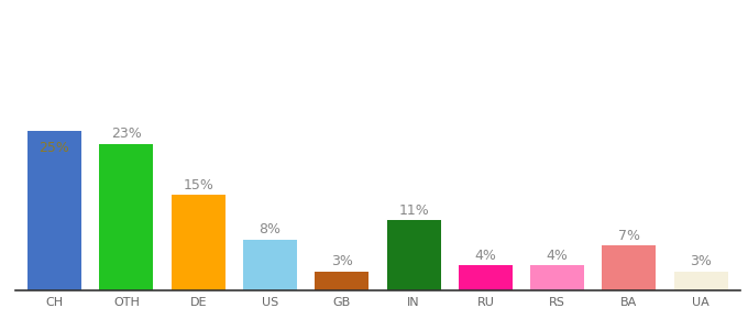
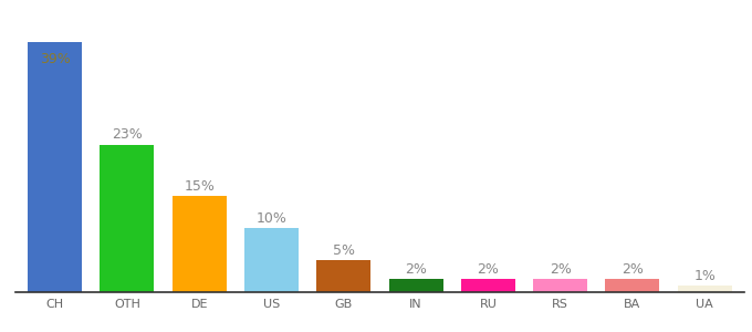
CH: 25% -> 39%
US: 8% -> 10%
GB: 3% -> 5%
IN: 11% -> 2%
RU: 4% -> 2%
RS: 4% -> 2%
BA: 7% -> 2%
UA: 3% -> 1%
